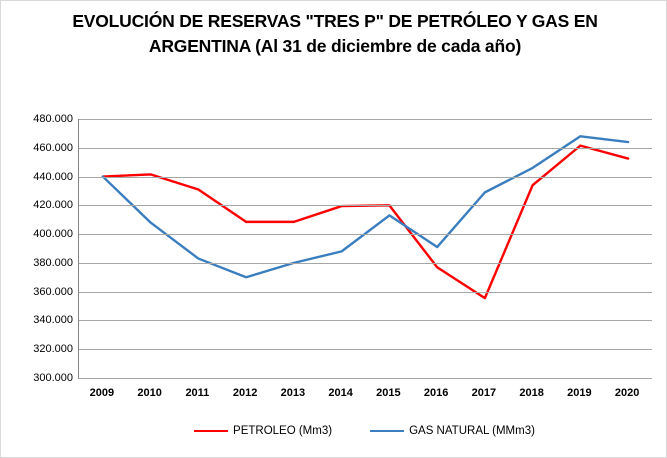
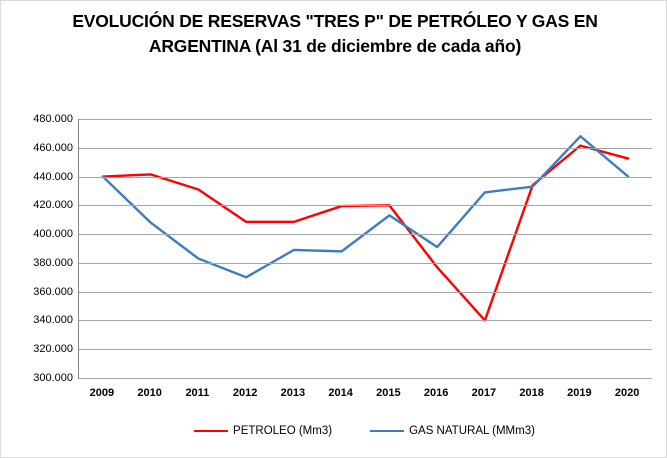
GAS NATURAL (MMm3)/2013: 380000 -> 389000
PETROLEO (Mm3)/2017: 356000 -> 340000
GAS NATURAL (MMm3)/2018: 446000 -> 433000
GAS NATURAL (MMm3)/2020: 464000 -> 440000
